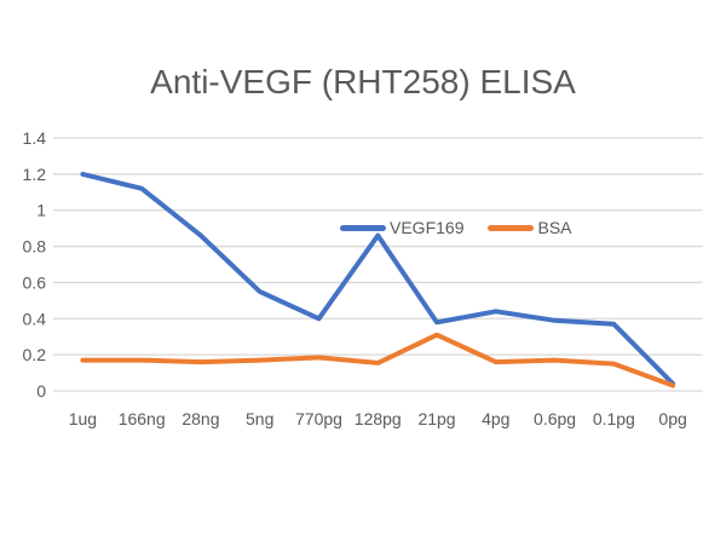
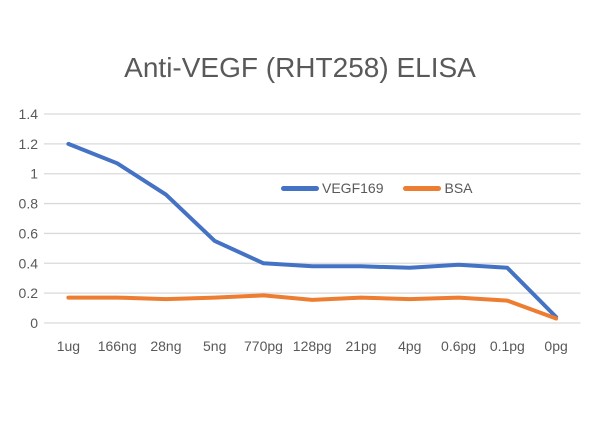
VEGF169/166ng: 1.12 -> 1.07
VEGF169/128pg: 0.86 -> 0.38
BSA/21pg: 0.31 -> 0.17
VEGF169/4pg: 0.44 -> 0.37
